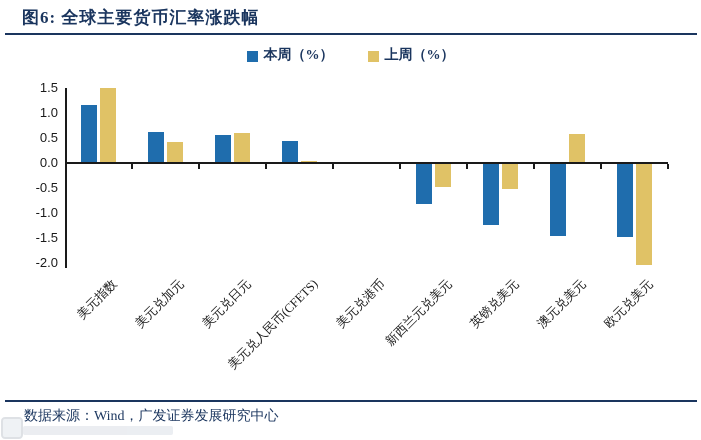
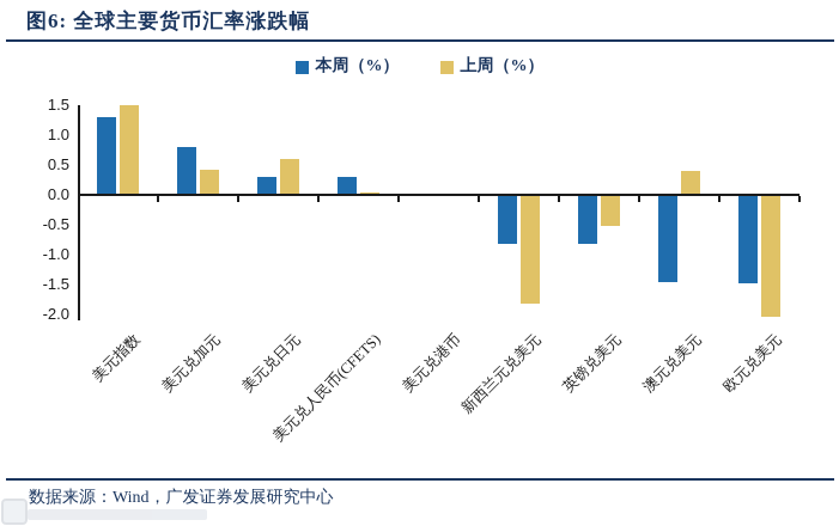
本周（%）/美元指数: 1.2 -> 1.3
本周（%）/美元兑加元: 0.6 -> 0.8
本周（%）/美元兑日元: 0.6 -> 0.3
本周（%）/美元兑人民币(CFETS): 0.4 -> 0.3
上周（%）/新西兰元兑美元: -0.5 -> -1.8
本周（%）/英镑兑美元: -1.2 -> -0.8
上周（%）/澳元兑美元: 0.6 -> 0.4
